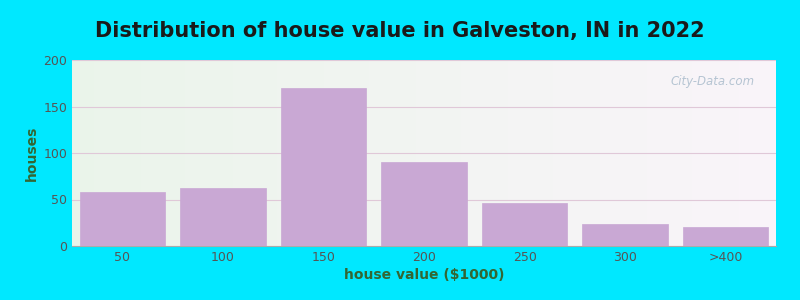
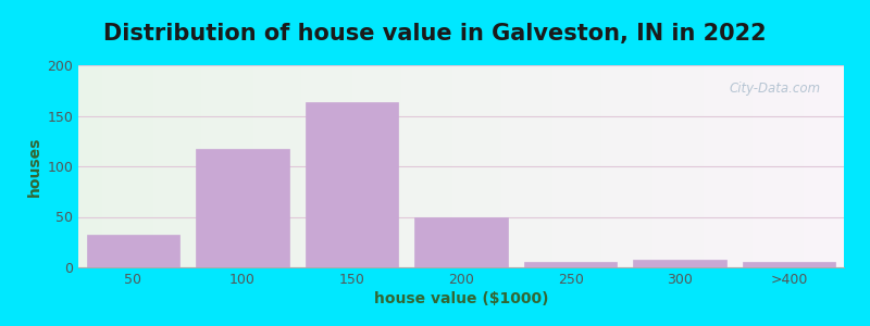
50: 58 -> 32
100: 62 -> 117
150: 170 -> 163
200: 90 -> 50
250: 46 -> 5
300: 24 -> 8
>400: 20 -> 5
